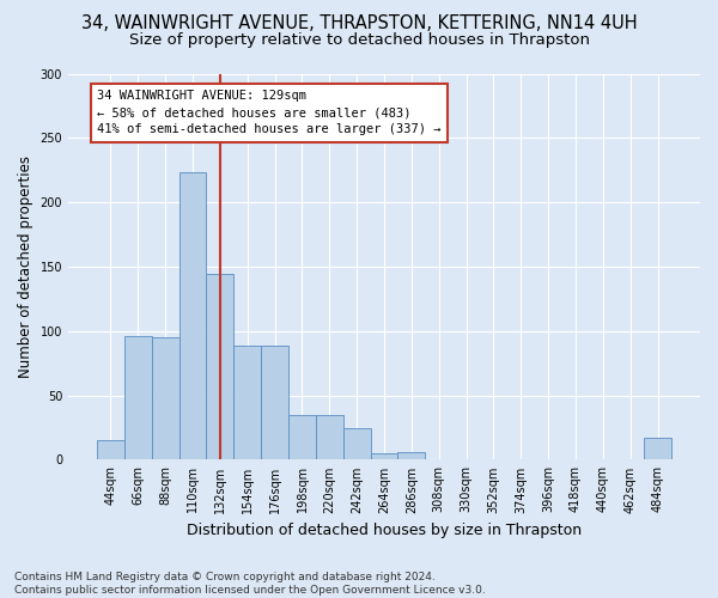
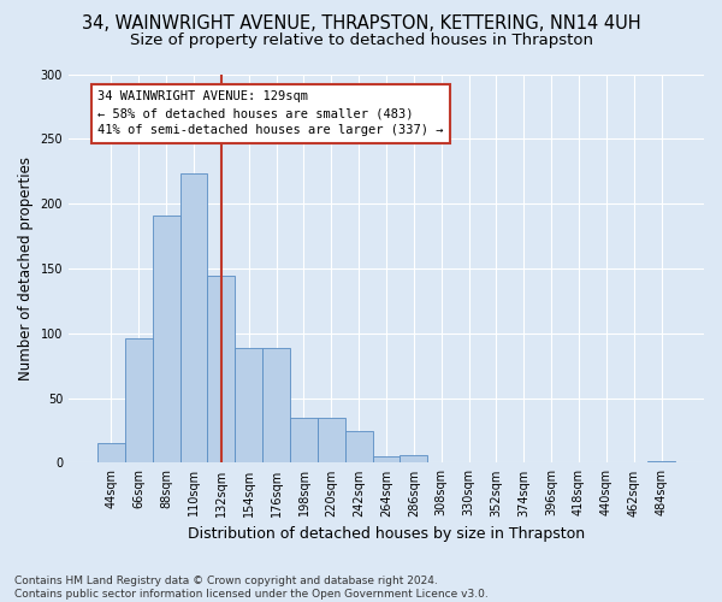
88sqm: 95 -> 191
484sqm: 17 -> 1
